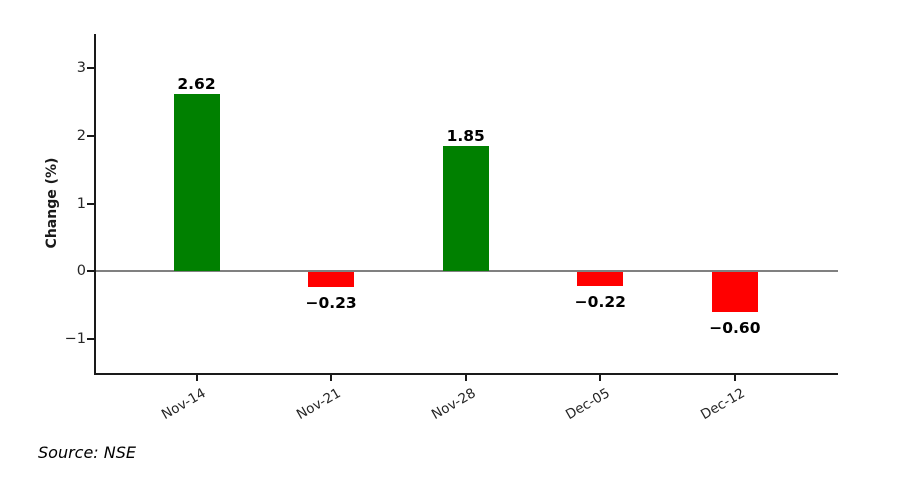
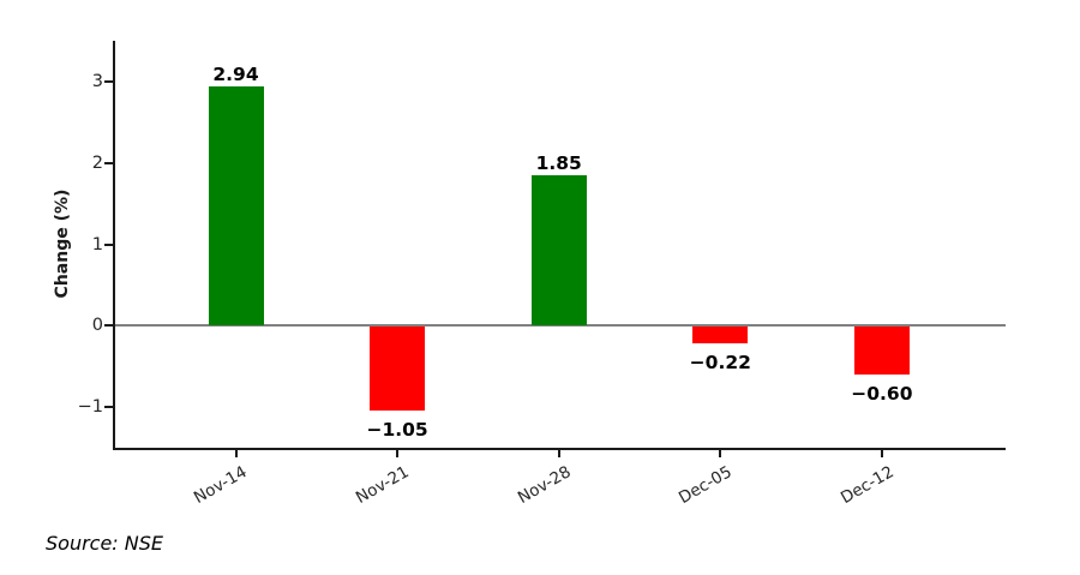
Nov-14: 2.62 -> 2.94
Nov-21: −0.23 -> −1.05
